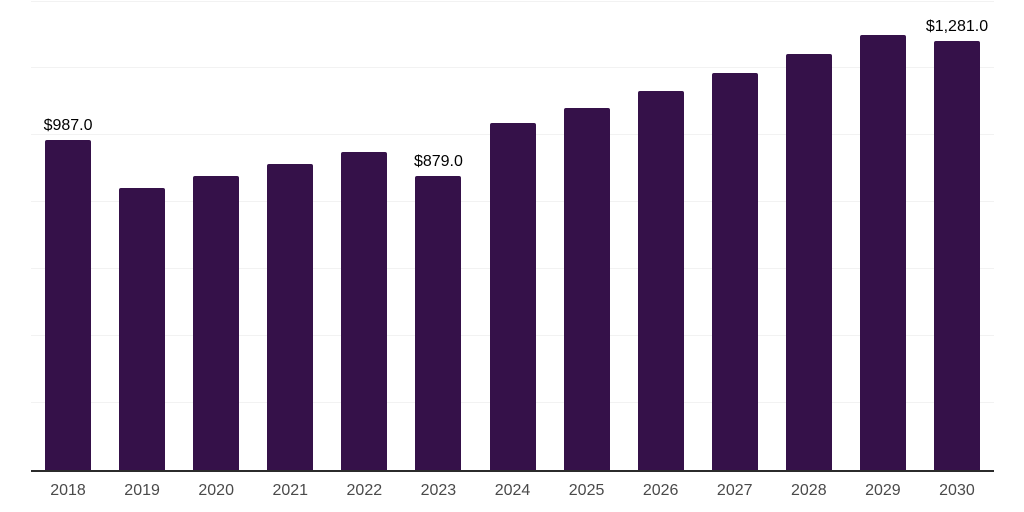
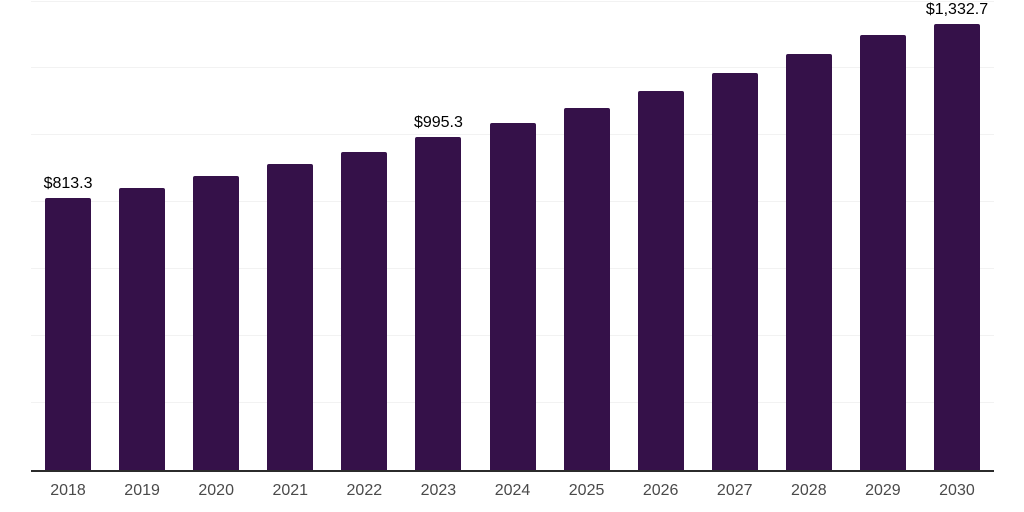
2018: $987.0 -> $813.3
2023: $879.0 -> $995.3
2030: $1,281.0 -> $1,332.7
